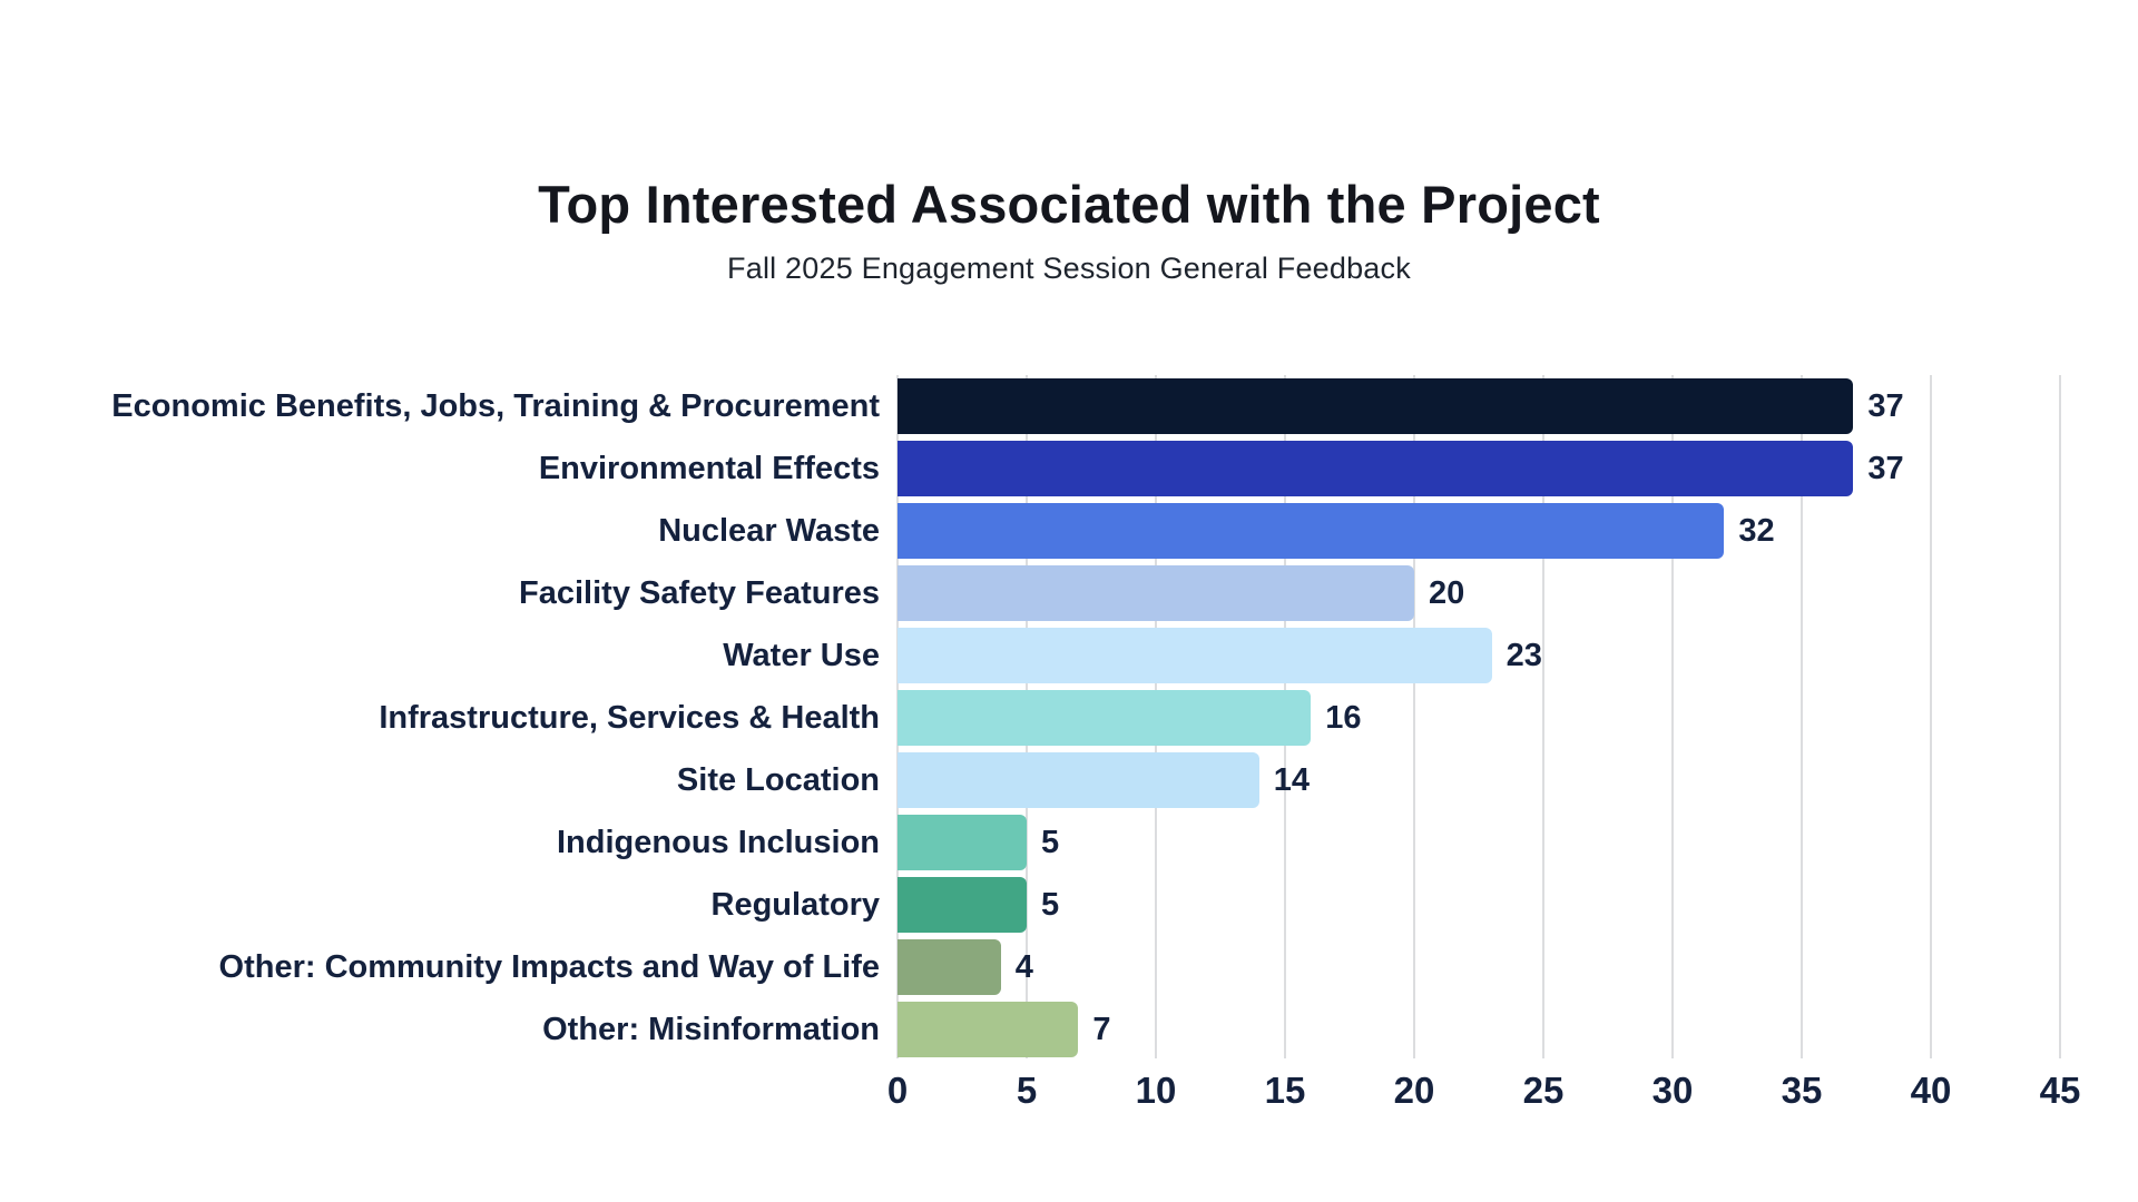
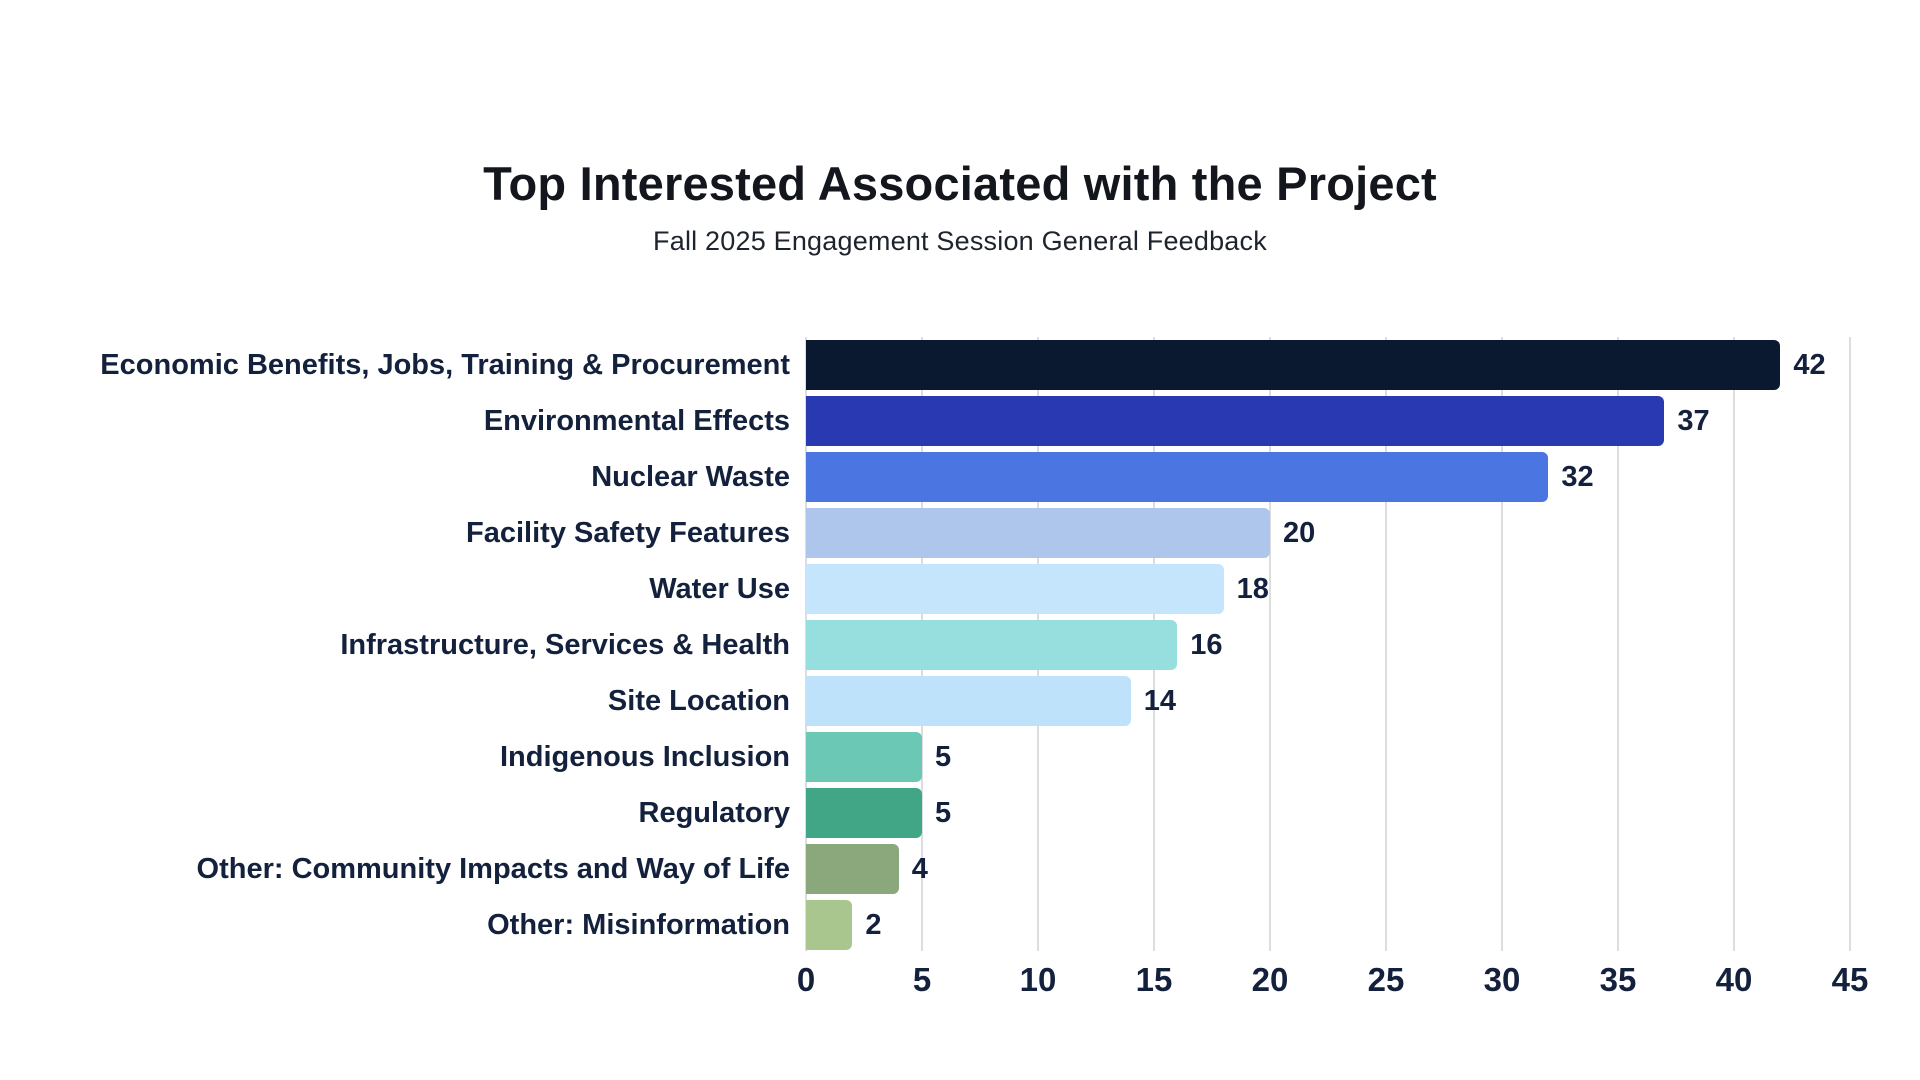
Economic Benefits, Jobs, Training & Procurement: 37 -> 42
Water Use: 23 -> 18
Other: Misinformation: 7 -> 2
